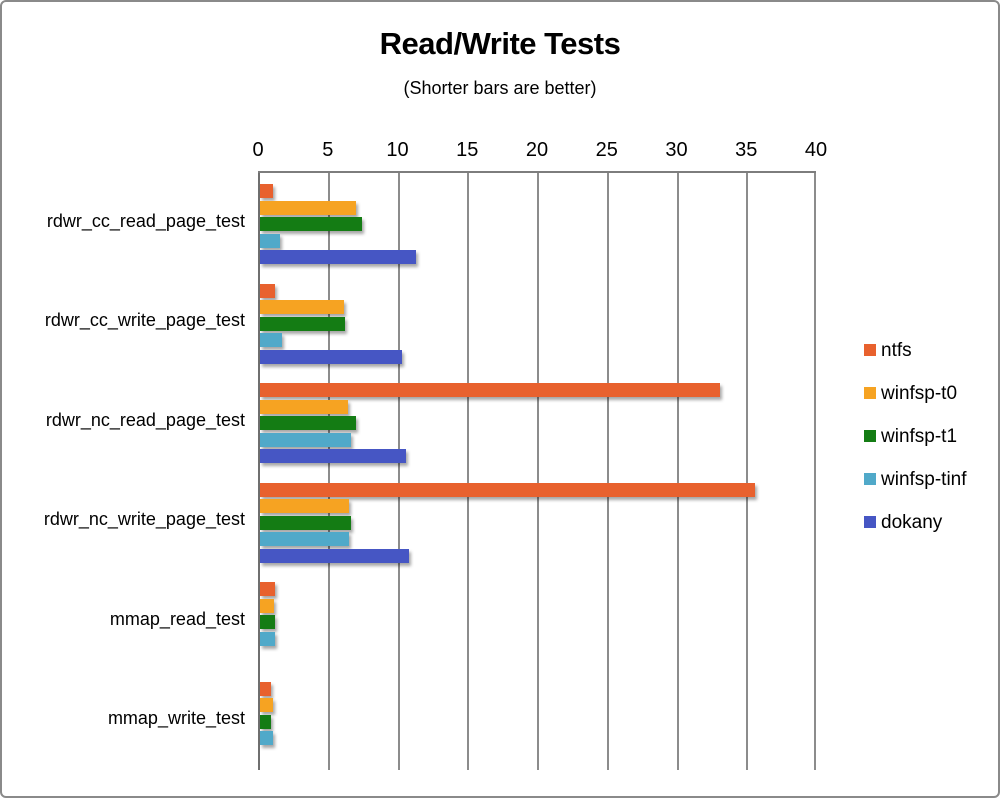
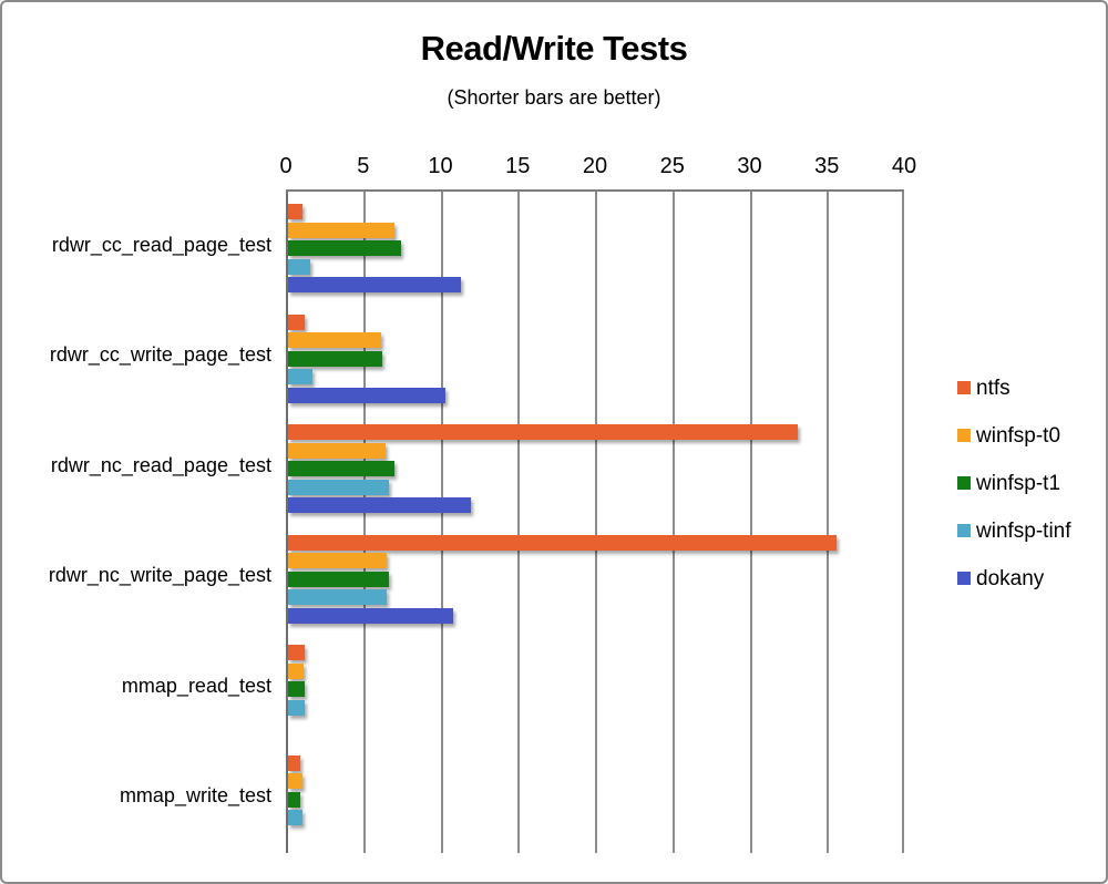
dokany/rdwr_nc_read_page_test: 10.5 -> 11.8
